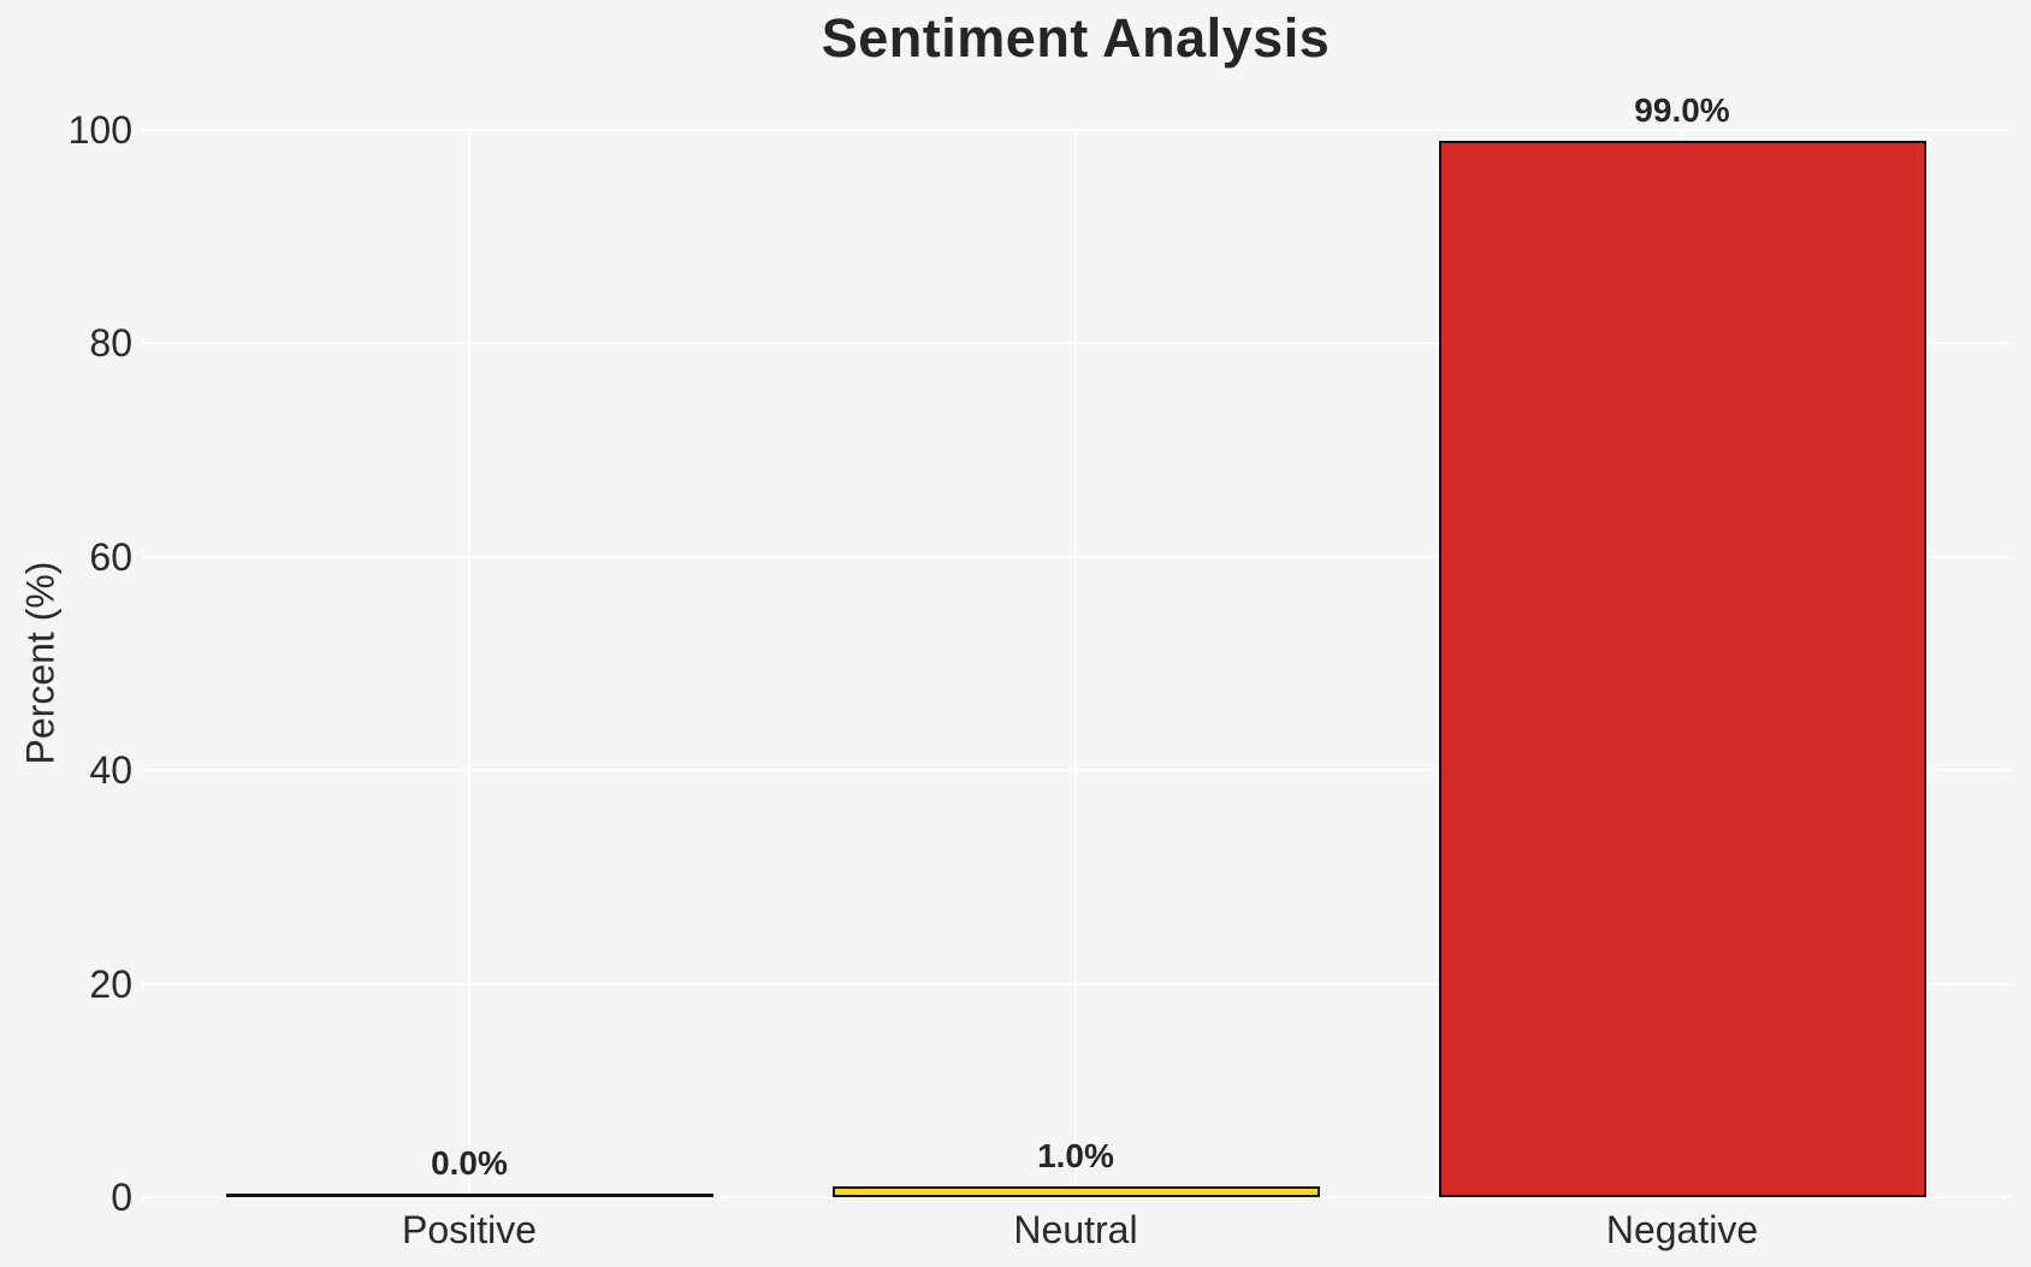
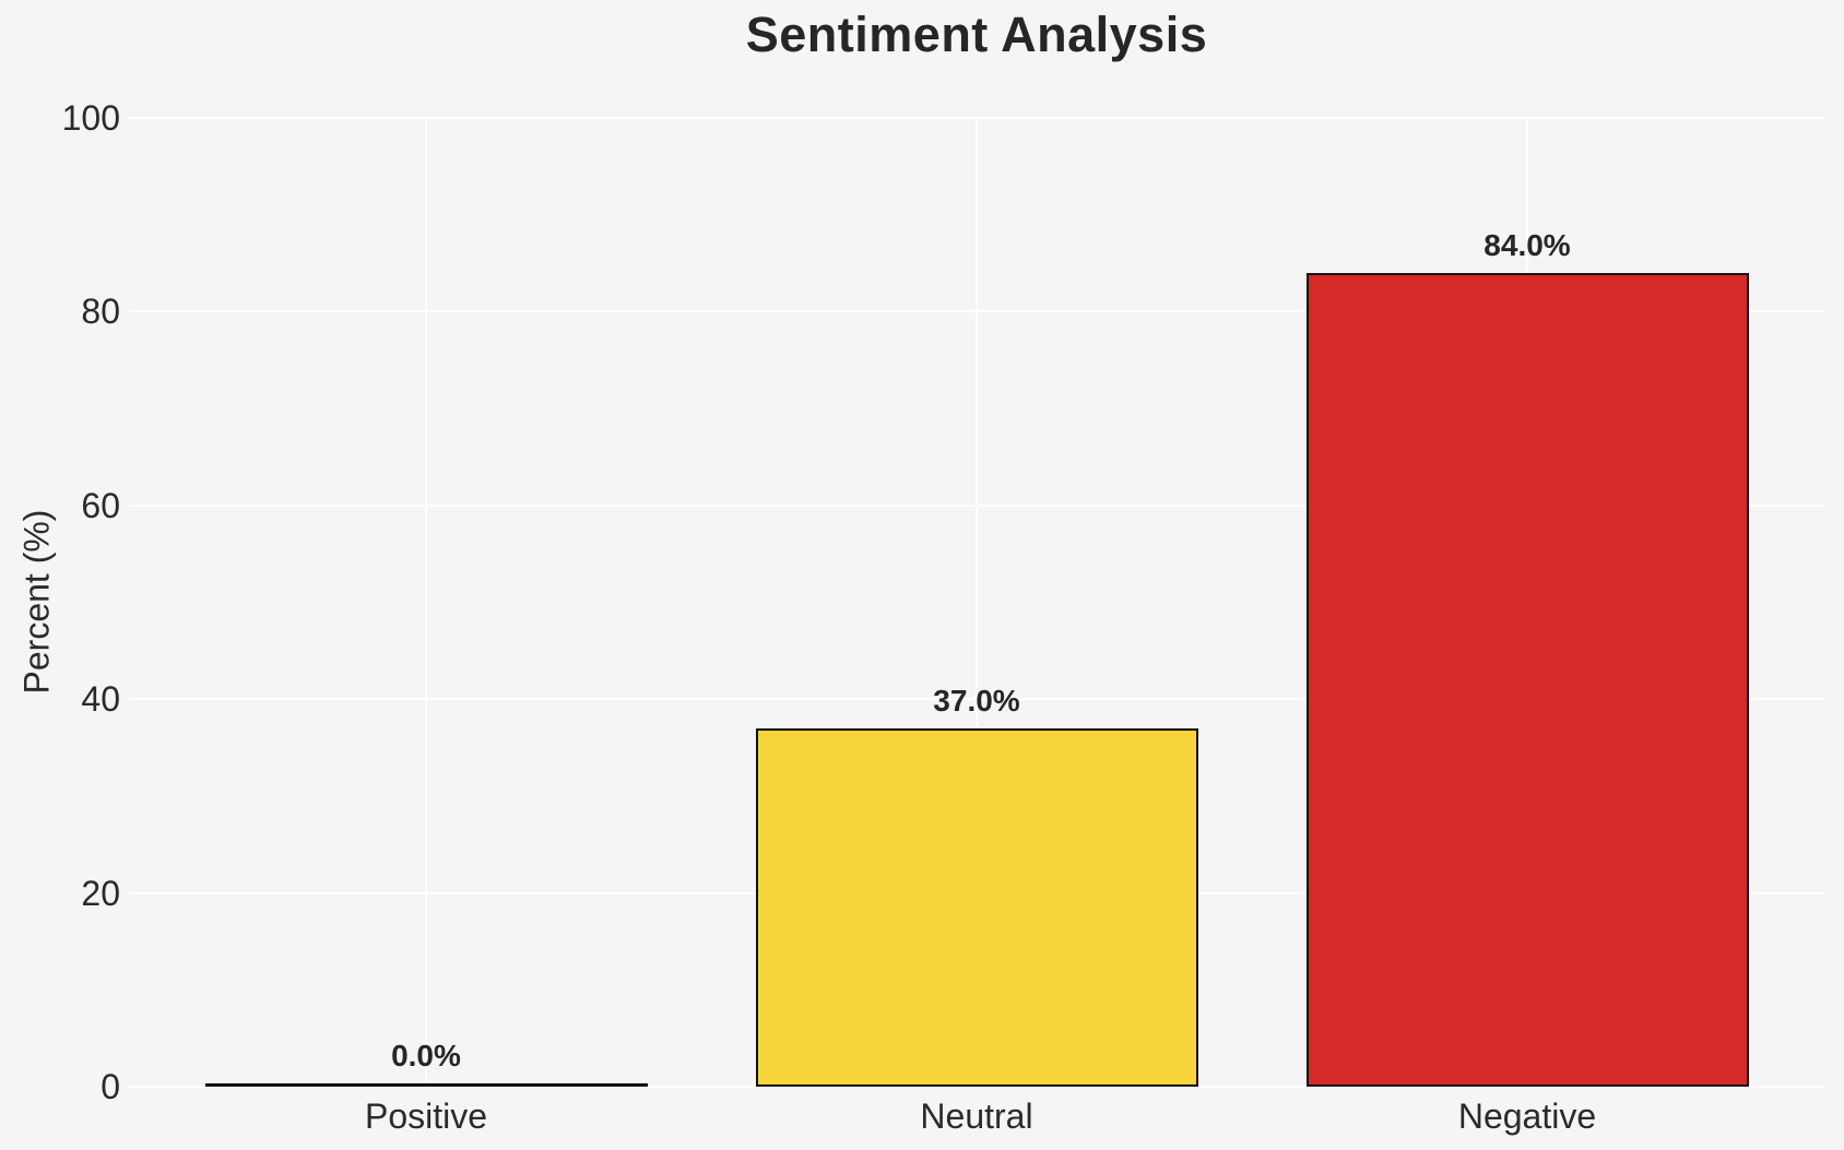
Neutral: 1.0% -> 37.0%
Negative: 99.0% -> 84.0%
